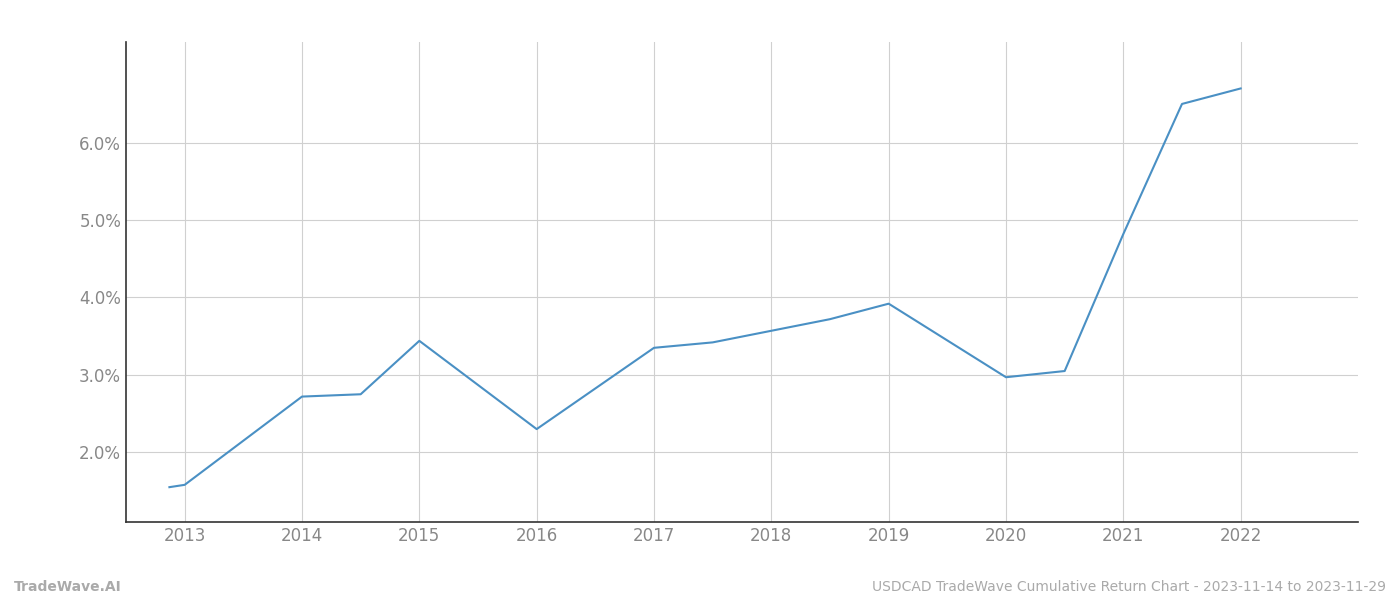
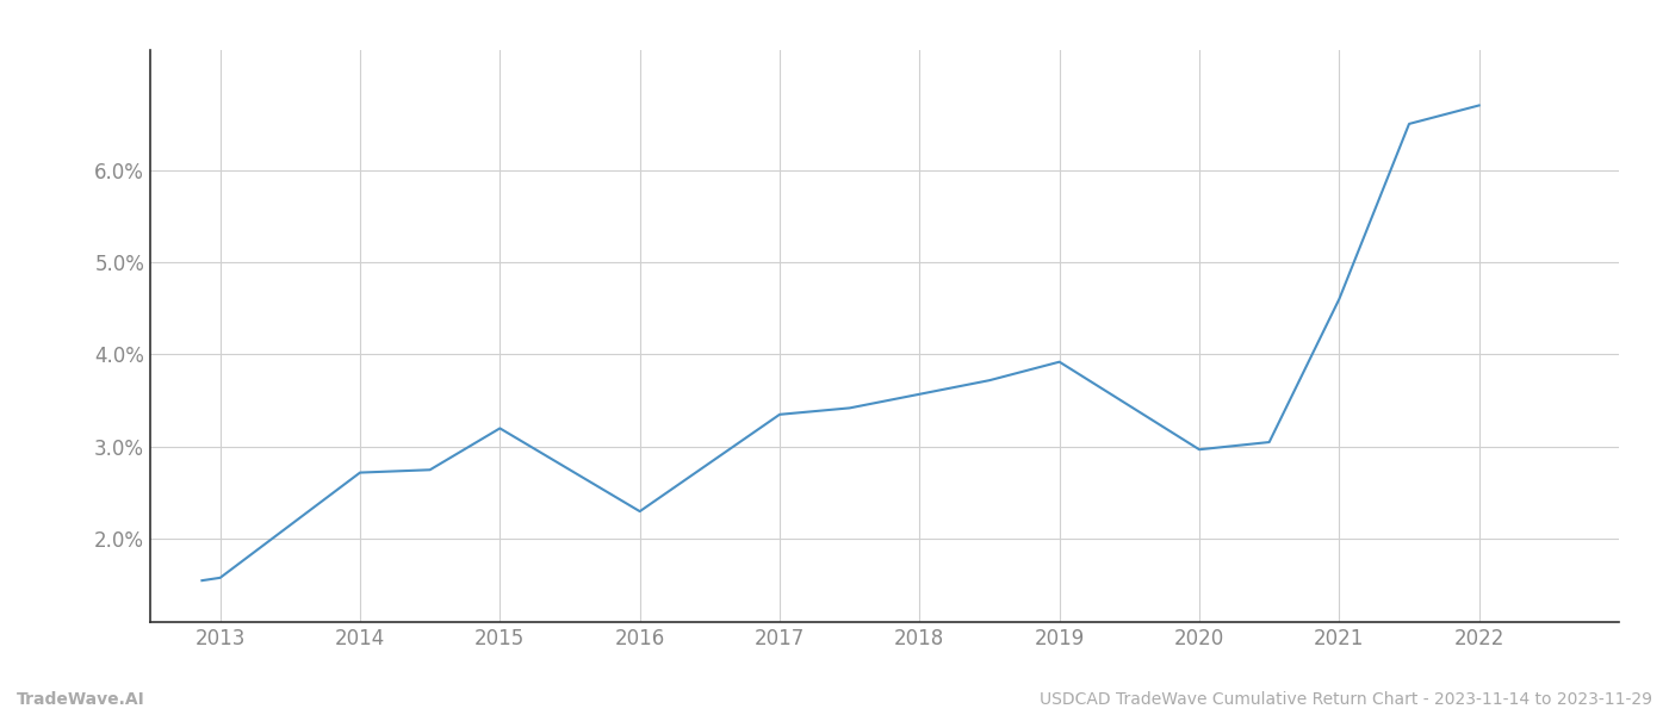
2015: 3.44% -> 3.20%
2021: 4.82% -> 4.60%
